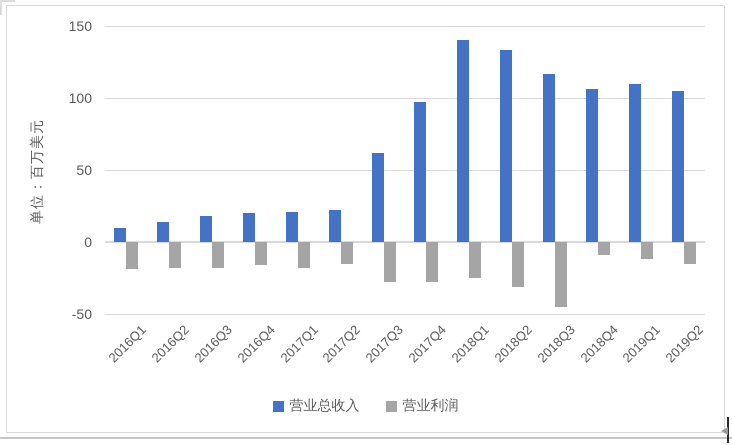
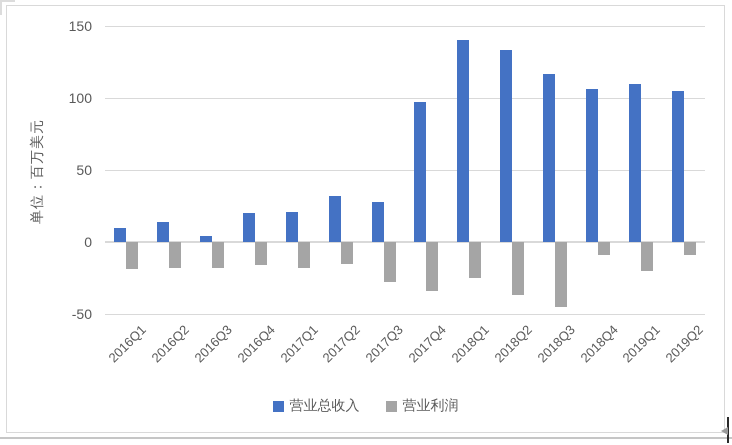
营业总收入/2016Q3: 18 -> 4
营业总收入/2017Q2: 22 -> 32
营业总收入/2017Q3: 62 -> 28
营业利润/2017Q4: -28 -> -34
营业利润/2018Q2: -31 -> -37
营业利润/2019Q1: -12 -> -20
营业利润/2019Q2: -15 -> -9
